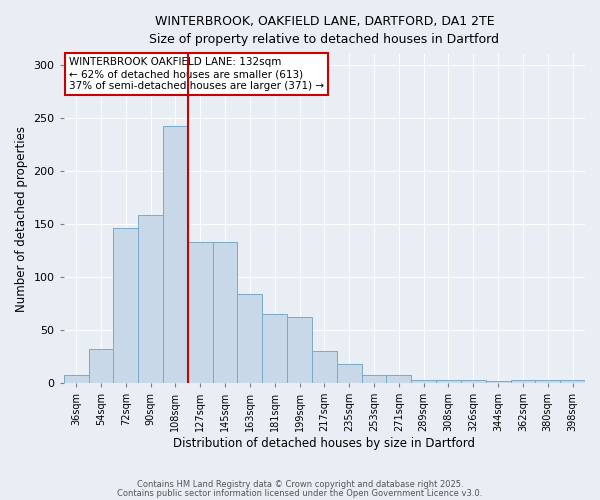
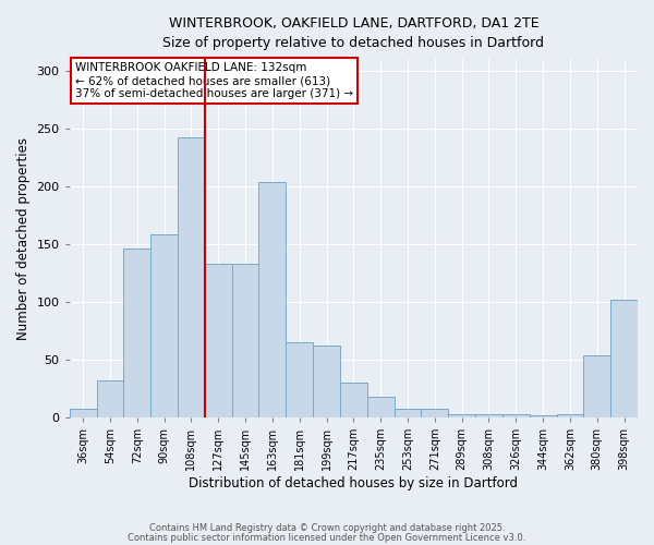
163sqm: 84 -> 204
380sqm: 3 -> 54
398sqm: 3 -> 102
